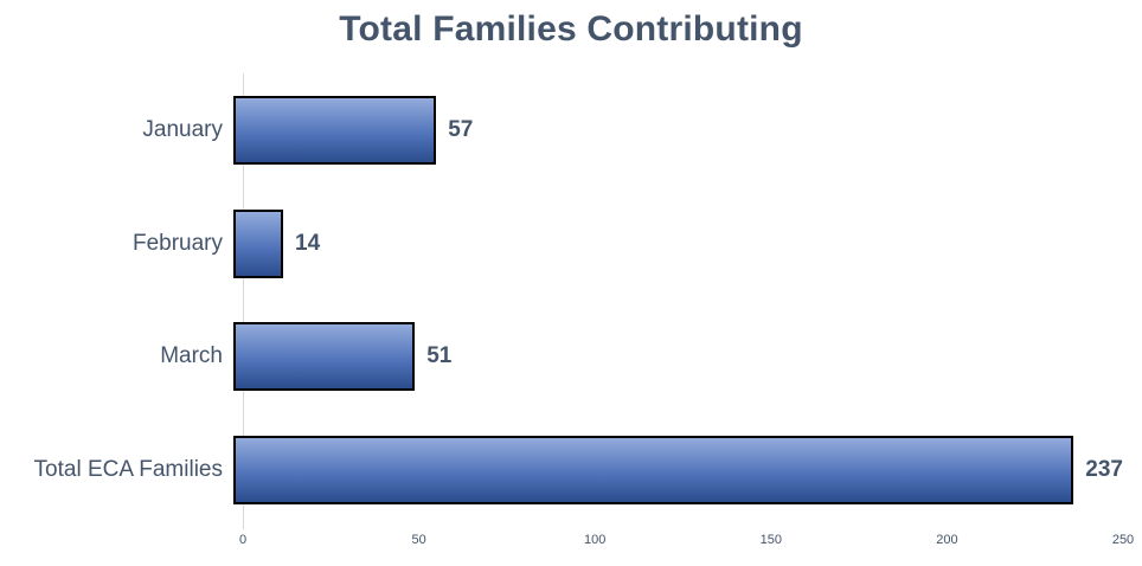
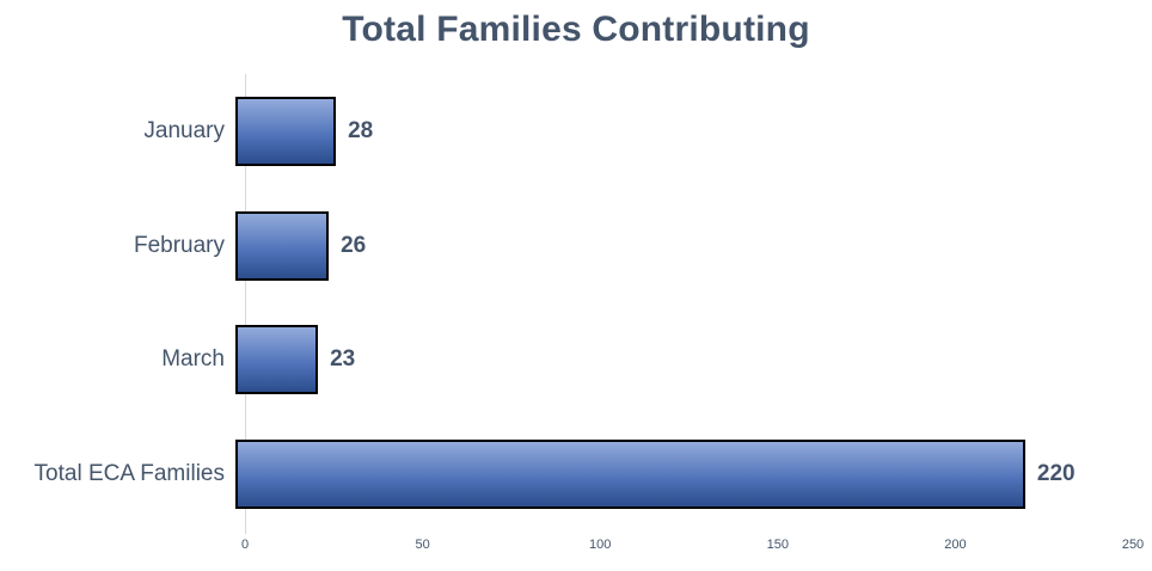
January: 57 -> 28
February: 14 -> 26
March: 51 -> 23
Total ECA Families: 237 -> 220
